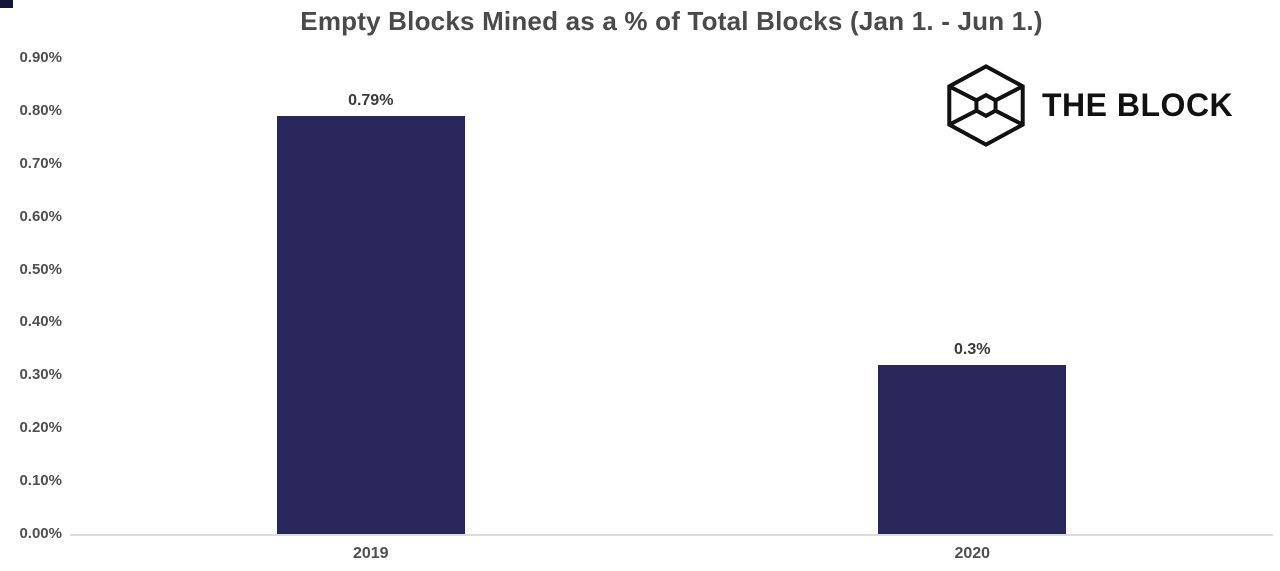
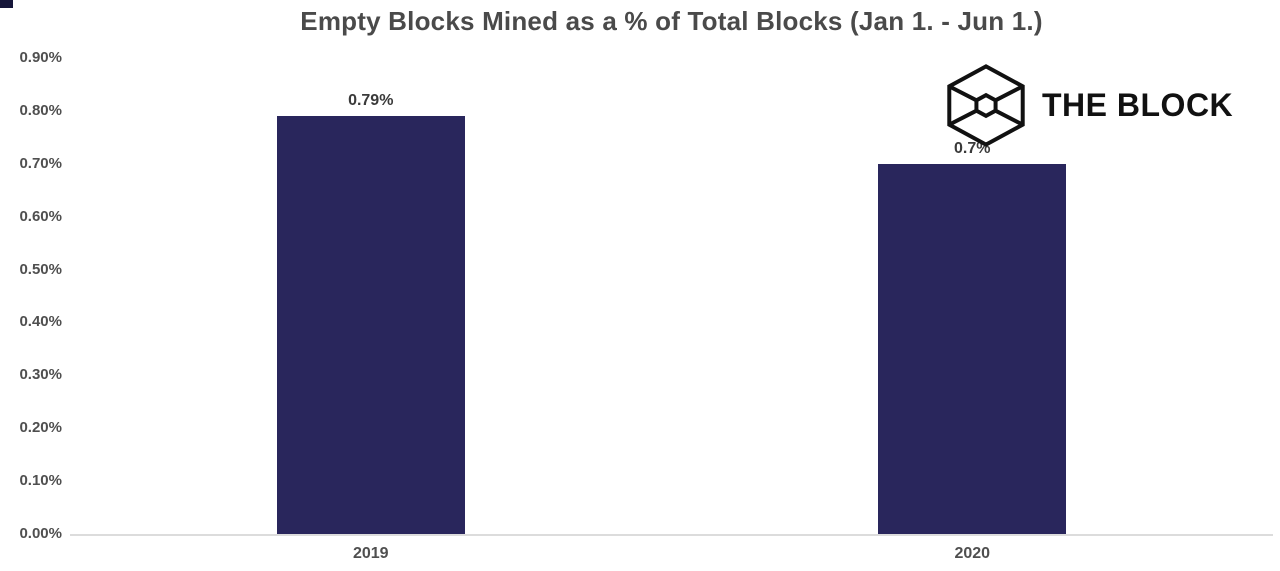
2020: 0.3% -> 0.7%
